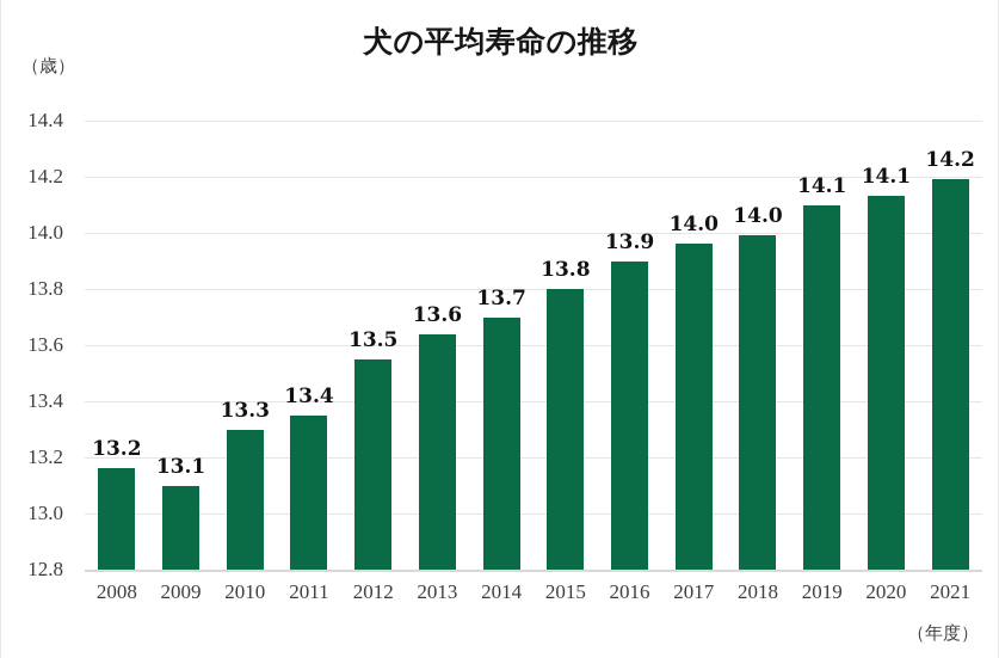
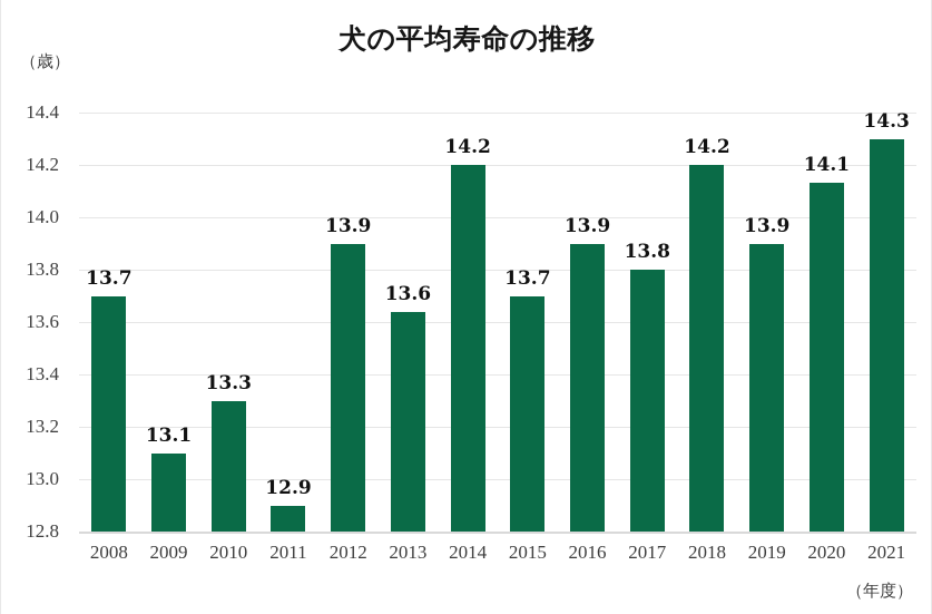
2008: 13.2 -> 13.7
2011: 13.4 -> 12.9
2012: 13.5 -> 13.9
2014: 13.7 -> 14.2
2015: 13.8 -> 13.7
2017: 14.0 -> 13.8
2018: 14.0 -> 14.2
2019: 14.1 -> 13.9
2021: 14.2 -> 14.3
